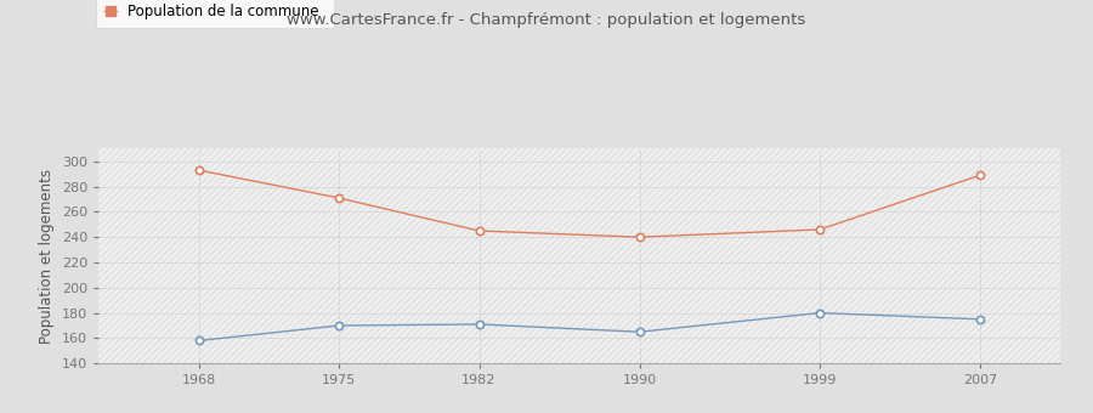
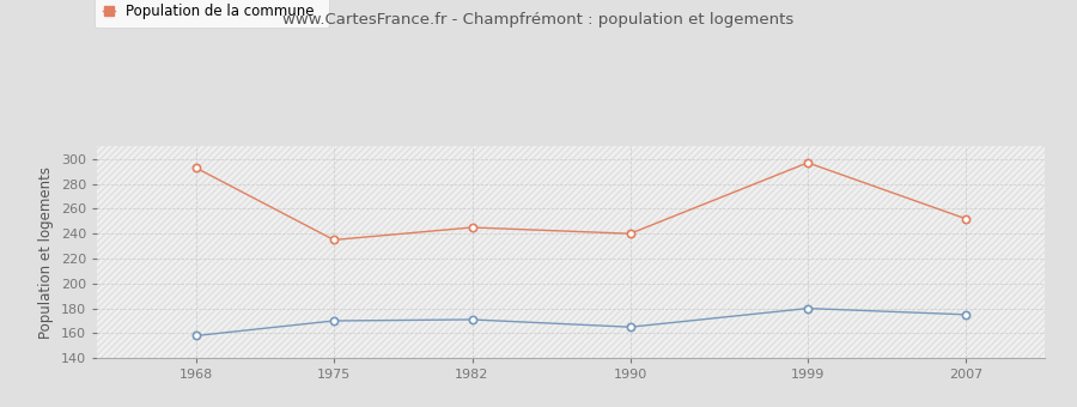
Population de la commune/1975: 271 -> 235
Population de la commune/1999: 246 -> 297
Population de la commune/2007: 289 -> 252
